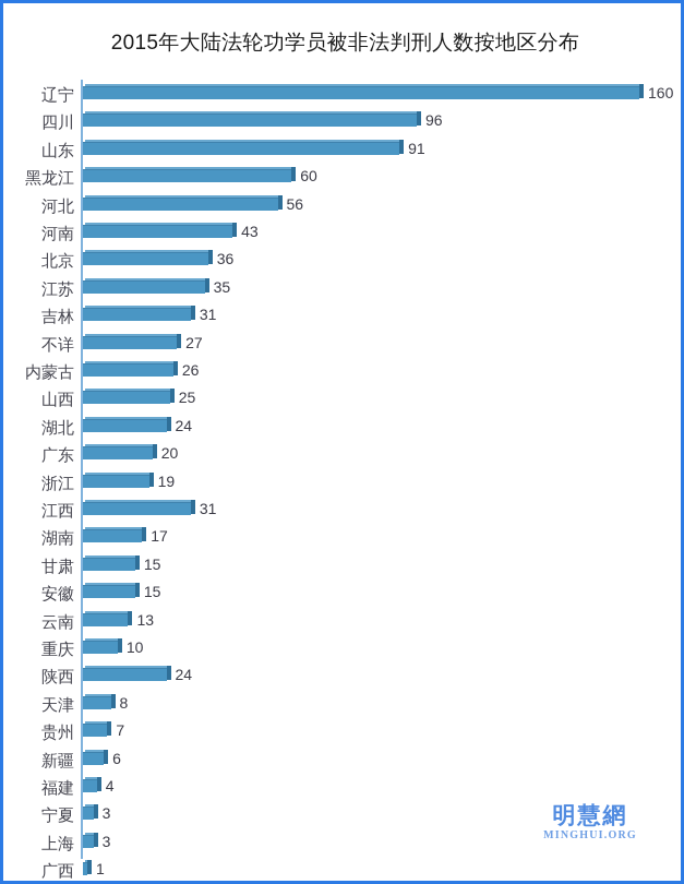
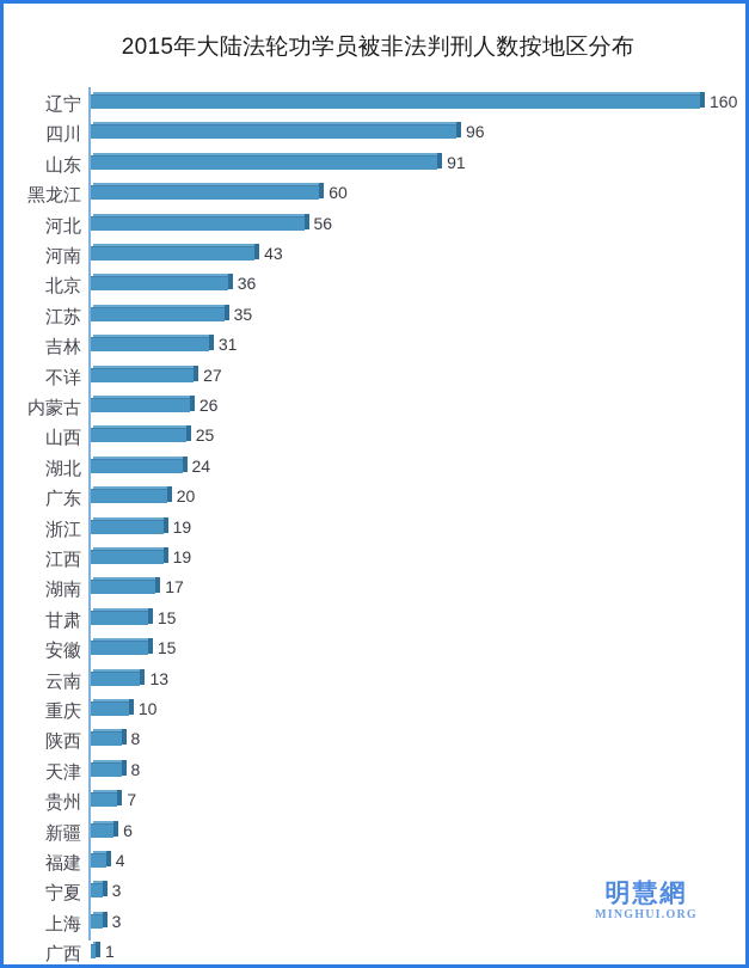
江西: 31 -> 19
陕西: 24 -> 8
